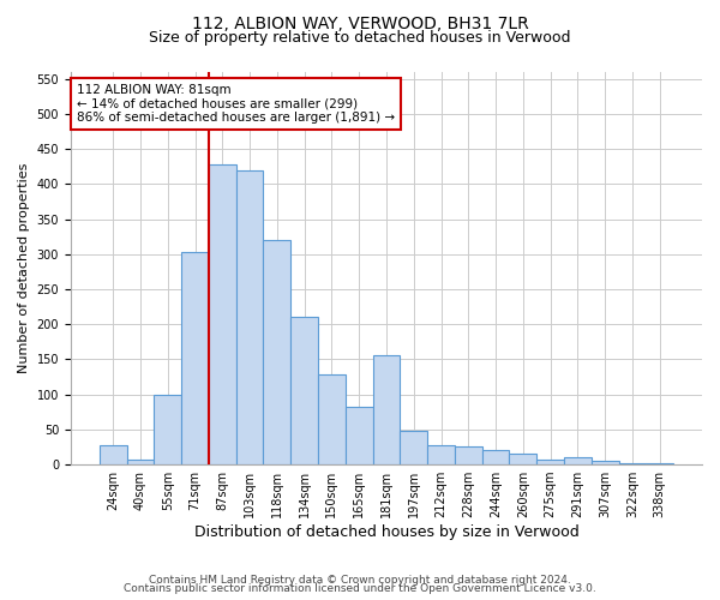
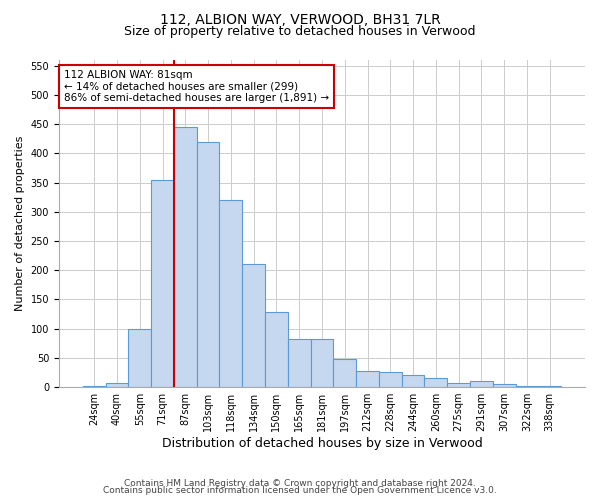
24sqm: 28 -> 2
71sqm: 304 -> 355
87sqm: 428 -> 445
181sqm: 156 -> 83
